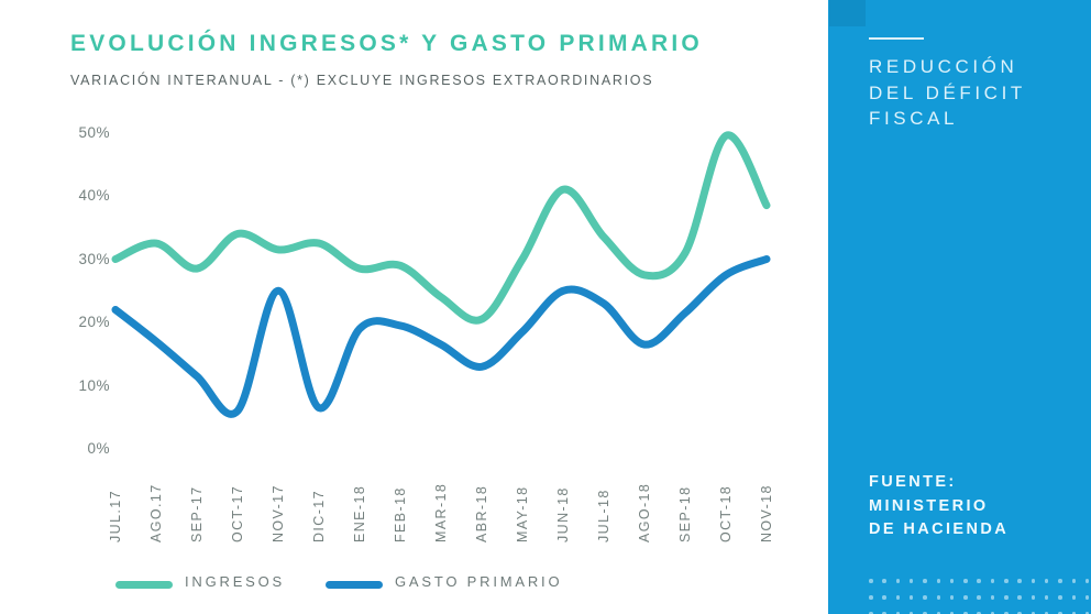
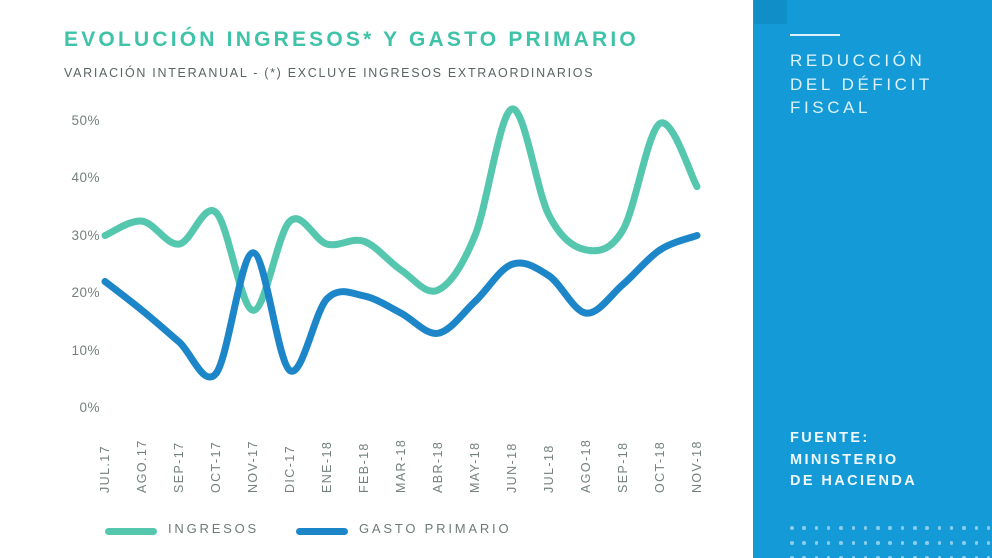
INGRESOS/NOV-17: 32% -> 17%
GASTO PRIMARIO/NOV-17: 25% -> 27%
INGRESOS/JUN-18: 41% -> 52%
